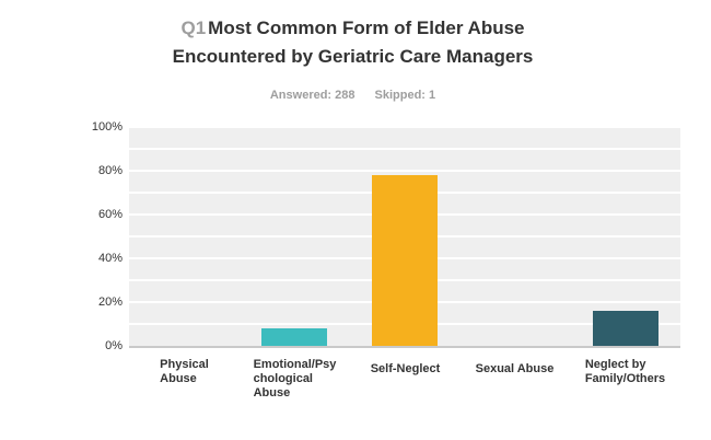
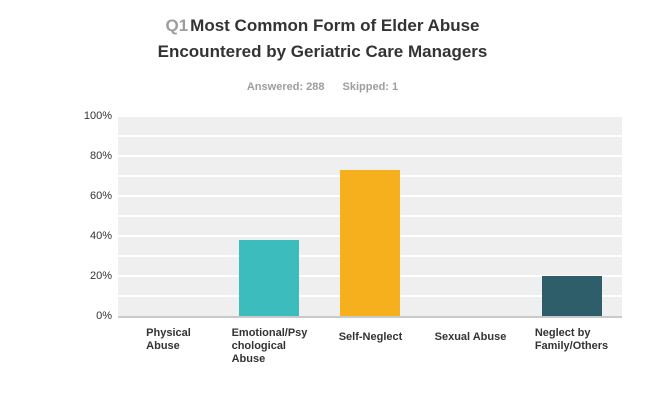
Emotional/Psychological Abuse: 8% -> 38%
Self-Neglect: 78% -> 73%
Neglect by Family/Others: 16% -> 20%
